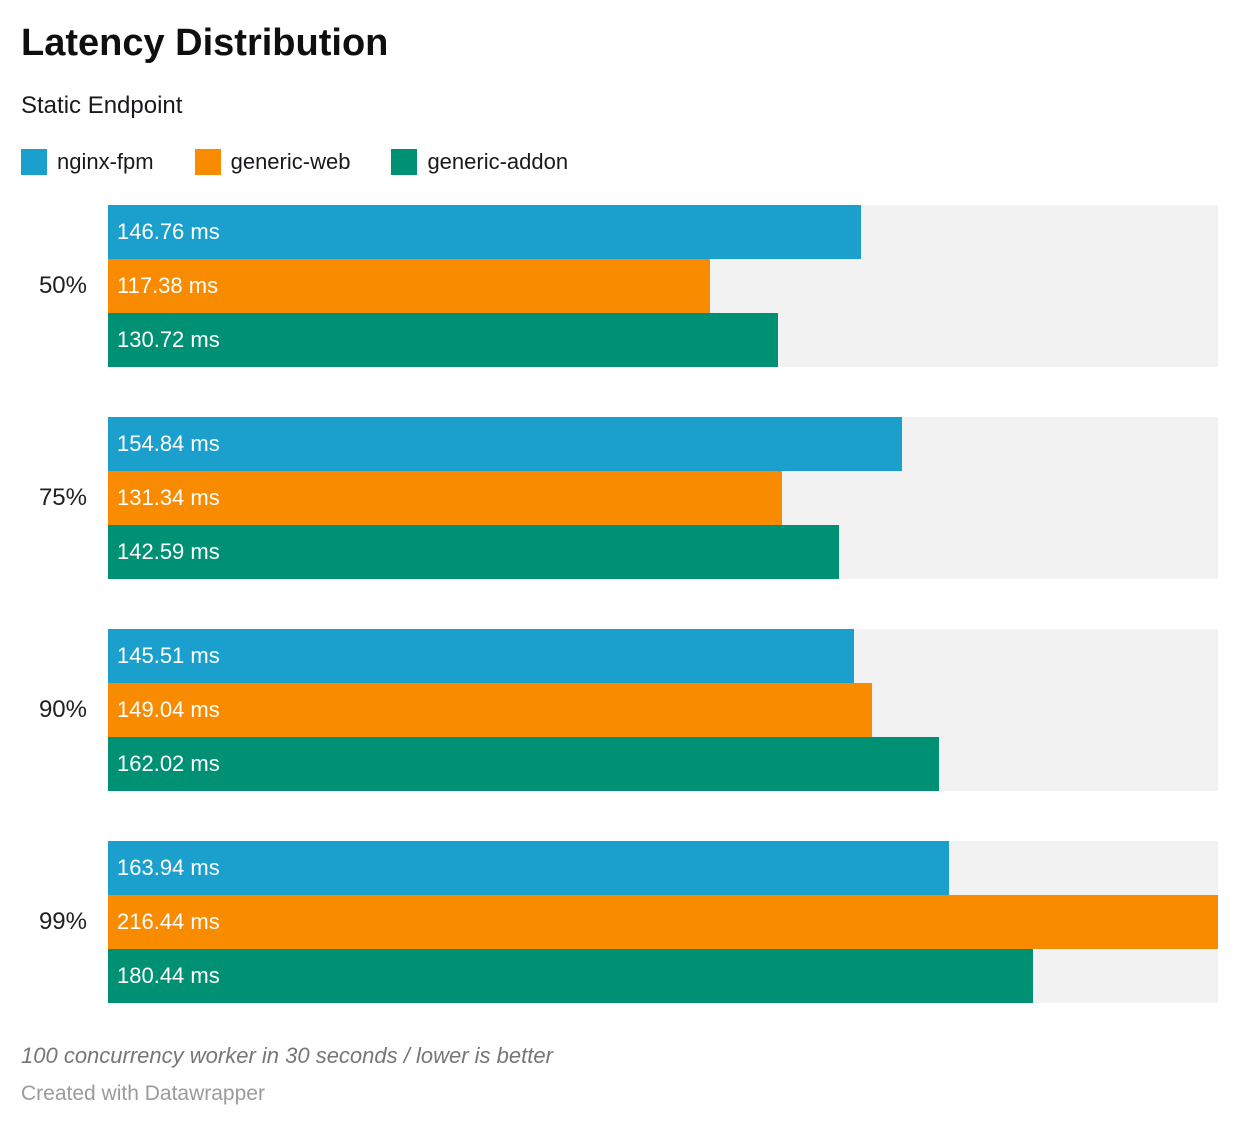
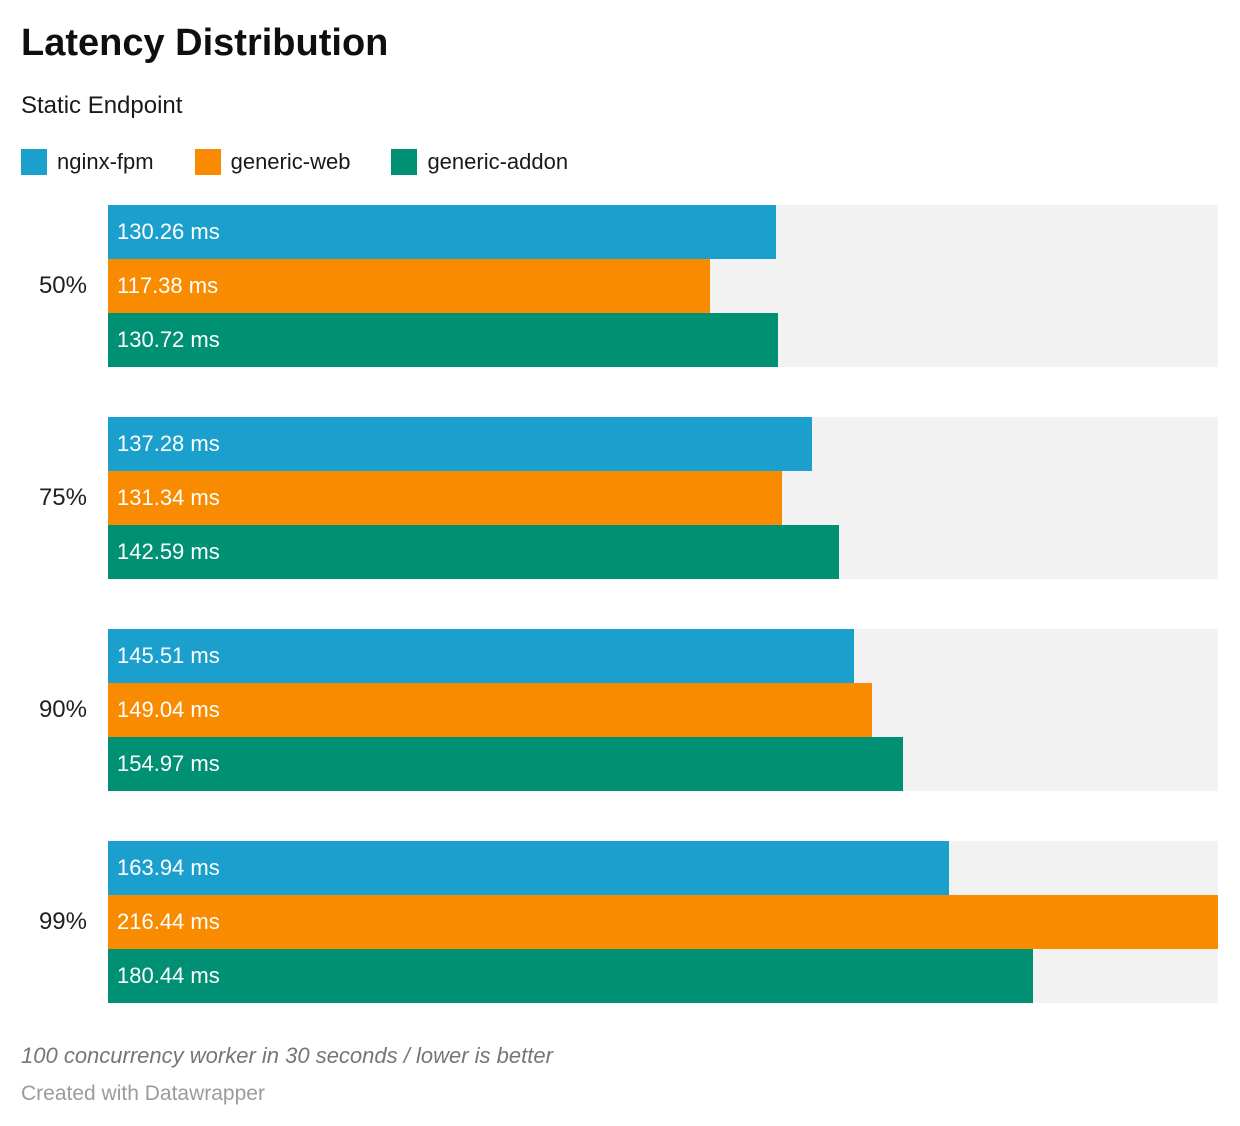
nginx-fpm/50%: 146.76 -> 130.26
nginx-fpm/75%: 154.84 -> 137.28
generic-addon/90%: 162.02 -> 154.97
